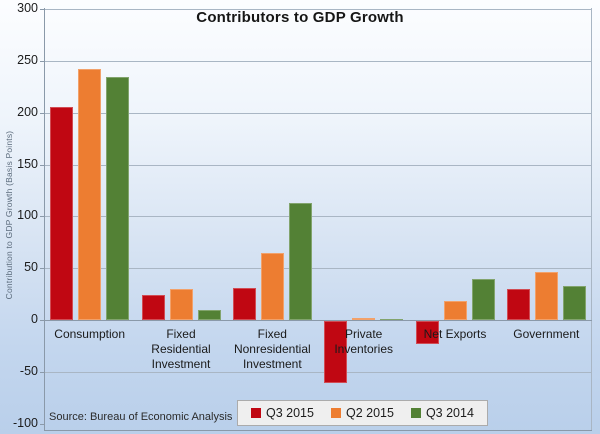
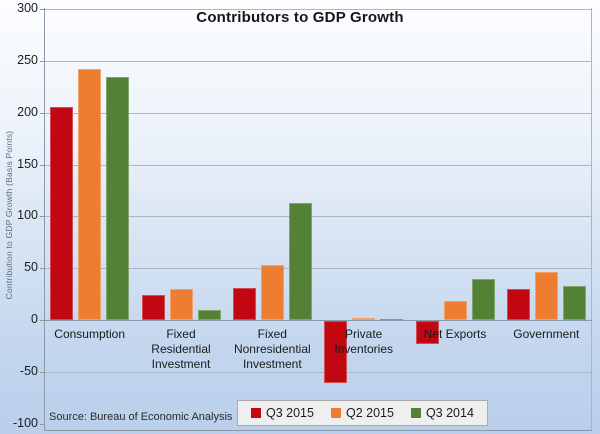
Q2 2015/Fixed Nonresidential Investment: 65 -> 53
